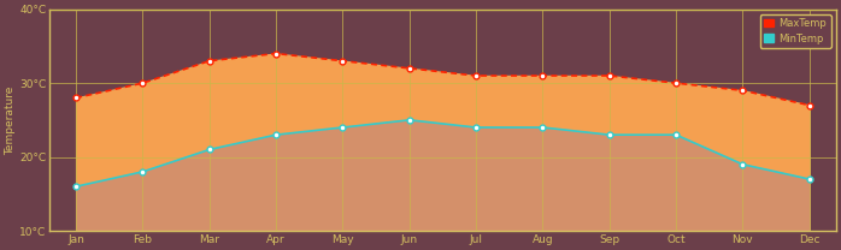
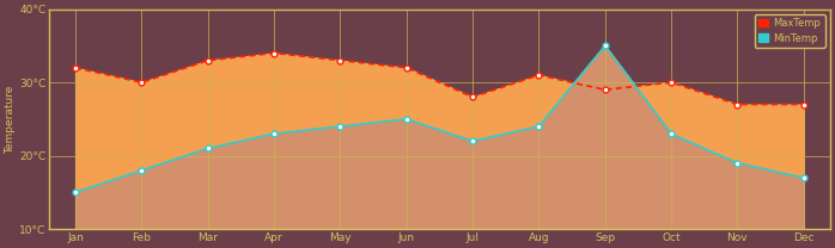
MaxTemp/Jan: 28°C -> 32°C
MinTemp/Jan: 16°C -> 15°C
MaxTemp/Jul: 31°C -> 28°C
MinTemp/Jul: 24°C -> 22°C
MaxTemp/Sep: 31°C -> 29°C
MinTemp/Sep: 23°C -> 35°C
MaxTemp/Nov: 29°C -> 27°C
